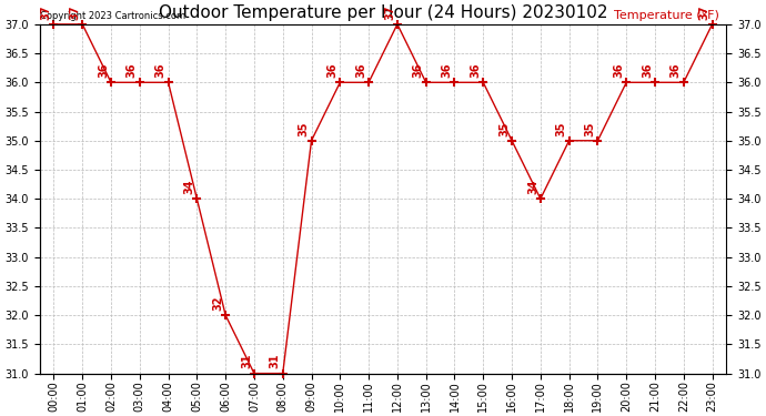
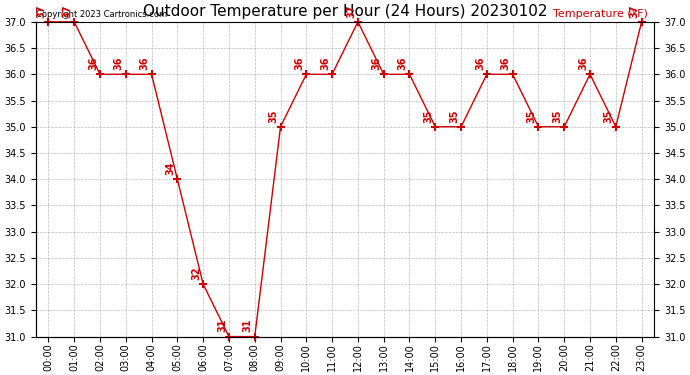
15:00: 36 -> 35
17:00: 34 -> 36
18:00: 35 -> 36
20:00: 36 -> 35
22:00: 36 -> 35
